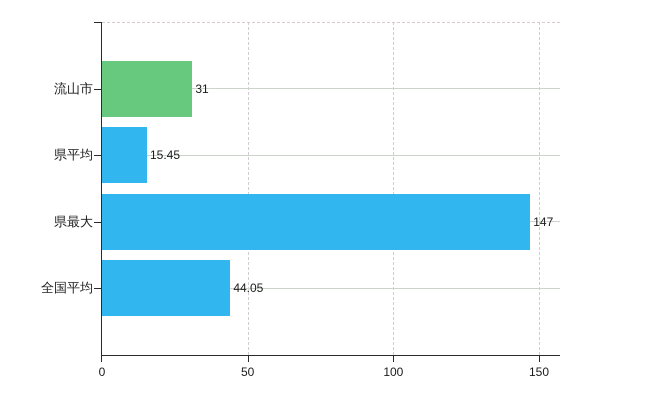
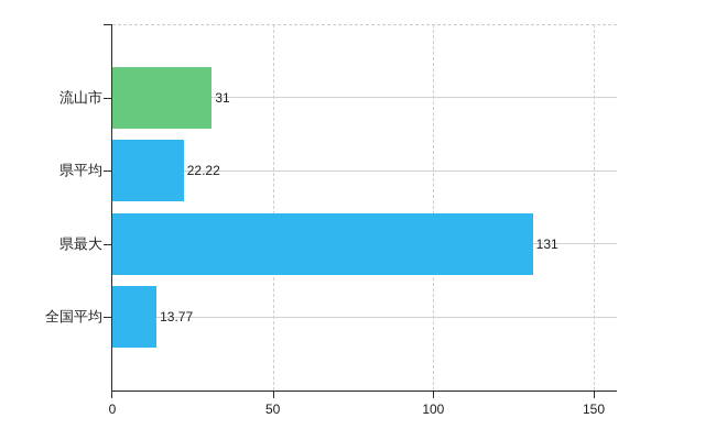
県平均: 15.45 -> 22.22
県最大: 147 -> 131
全国平均: 44.05 -> 13.77
